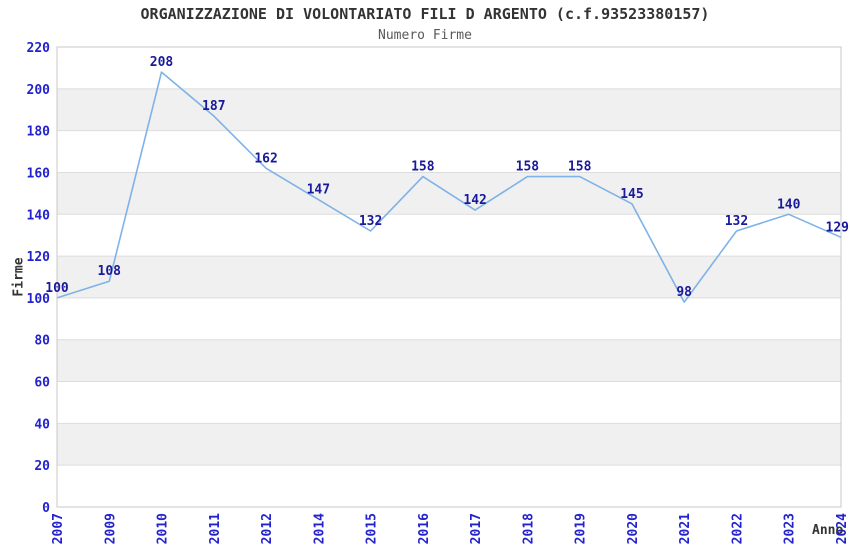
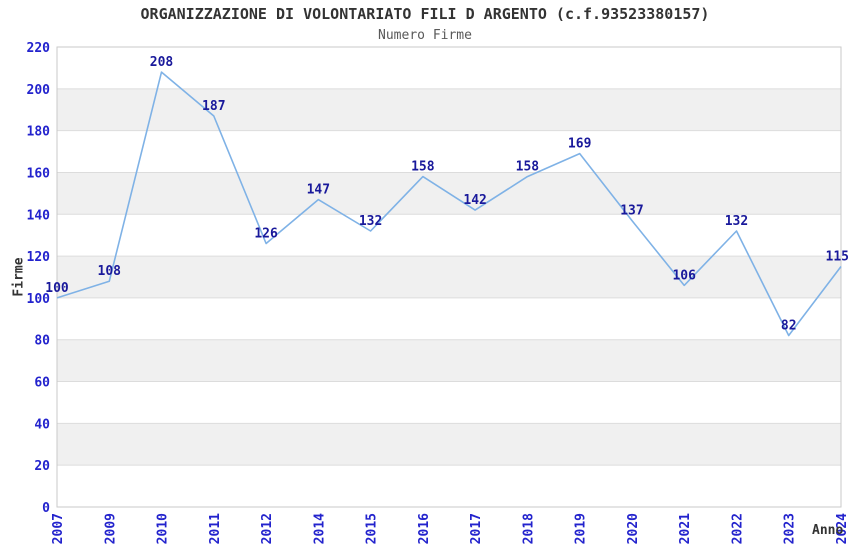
2012: 162 -> 126
2019: 158 -> 169
2020: 145 -> 137
2021: 98 -> 106
2023: 140 -> 82
2024: 129 -> 115
